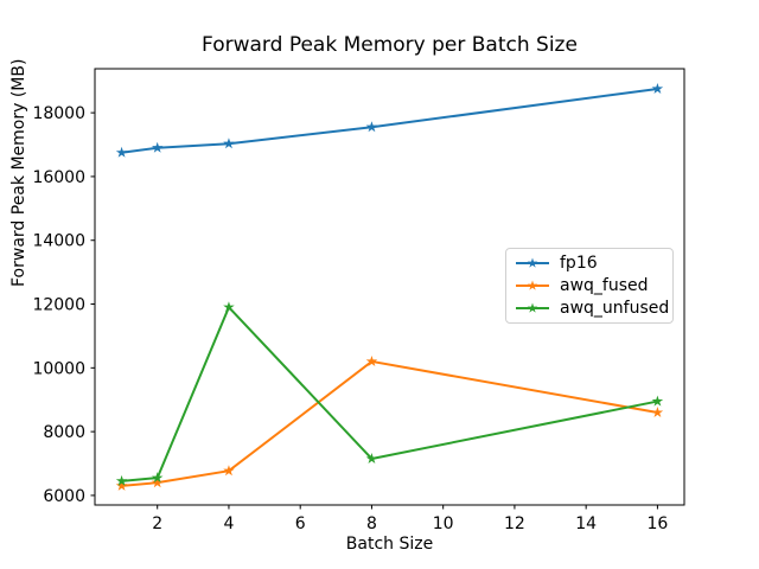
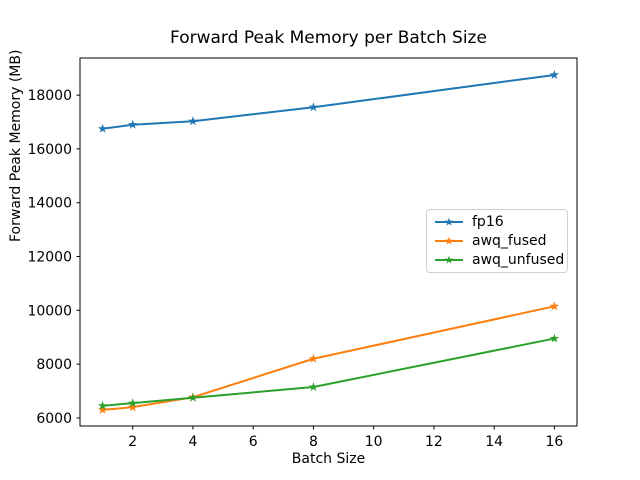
awq_unfused/4: 11900 -> 6800
awq_fused/8: 10200 -> 8200
awq_fused/16: 8600 -> 10200
